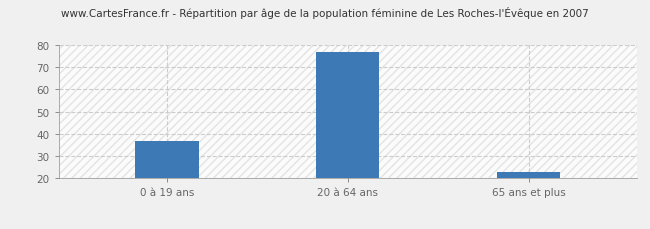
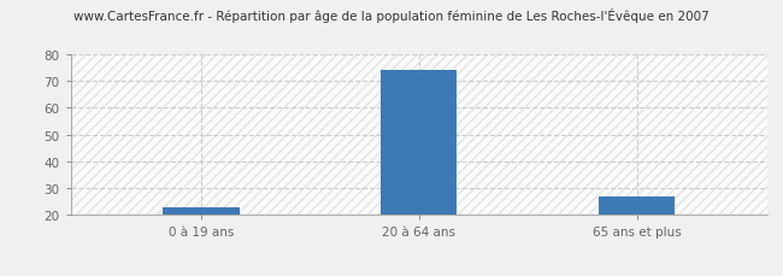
0 à 19 ans: 37 -> 23
20 à 64 ans: 77 -> 74
65 ans et plus: 23 -> 27
